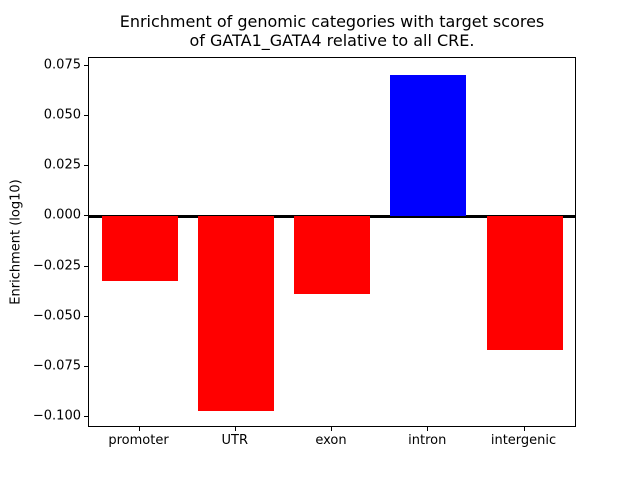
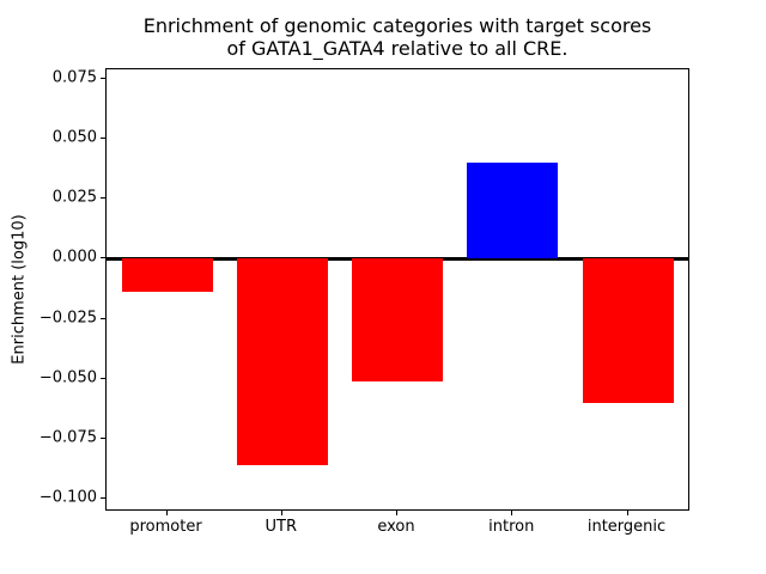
promoter: -0.032 -> -0.014
UTR: -0.097 -> -0.086
exon: -0.038 -> -0.051
intron: 0.070 -> 0.040
intergenic: -0.067 -> -0.060
